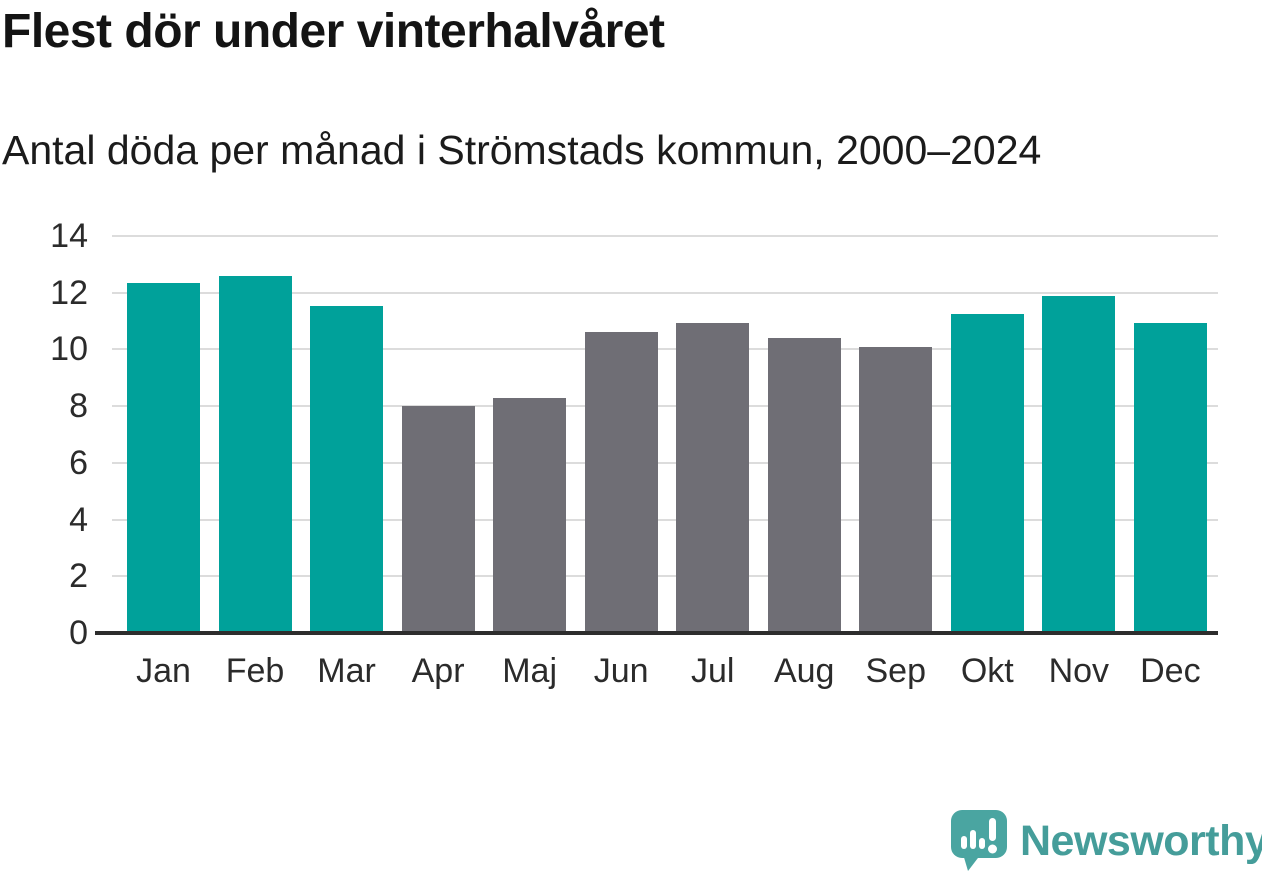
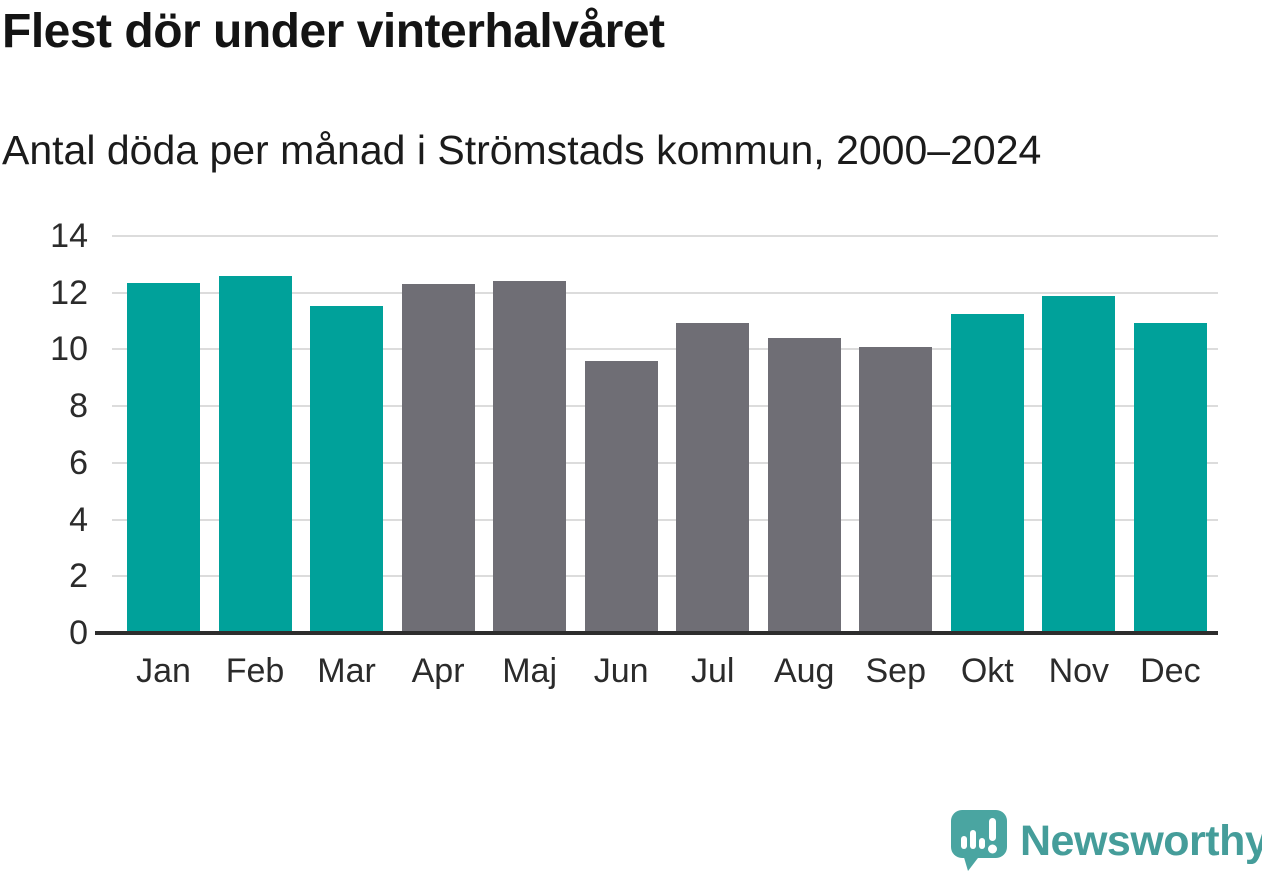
Apr: 8.0 -> 12.3
Maj: 8.3 -> 12.4
Jun: 10.6 -> 9.6
